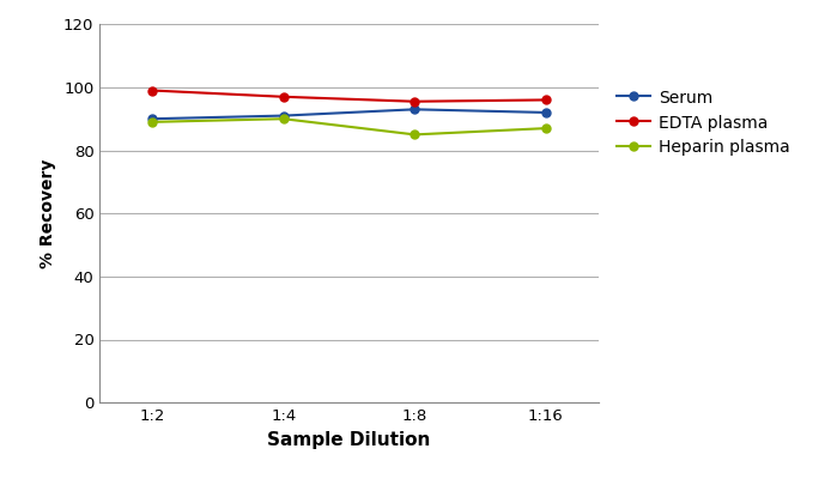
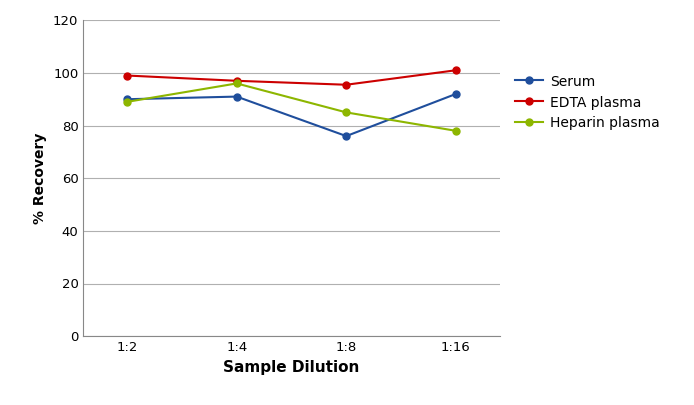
Heparin plasma/1:4: 90 -> 96
Serum/1:8: 93 -> 76
EDTA plasma/1:16: 96.0 -> 101.0
Heparin plasma/1:16: 87 -> 78
